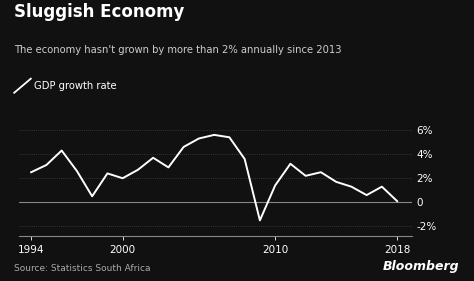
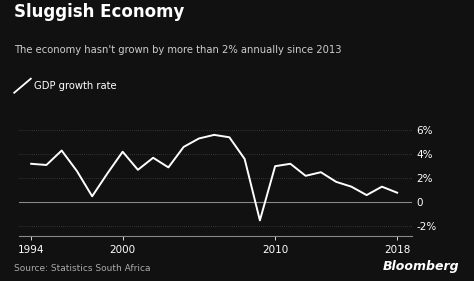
1994: 2.5% -> 3.2%
2000: 2.0% -> 4.2%
2010: 1.4% -> 3.0%
2018: 0.1% -> 0.8%
